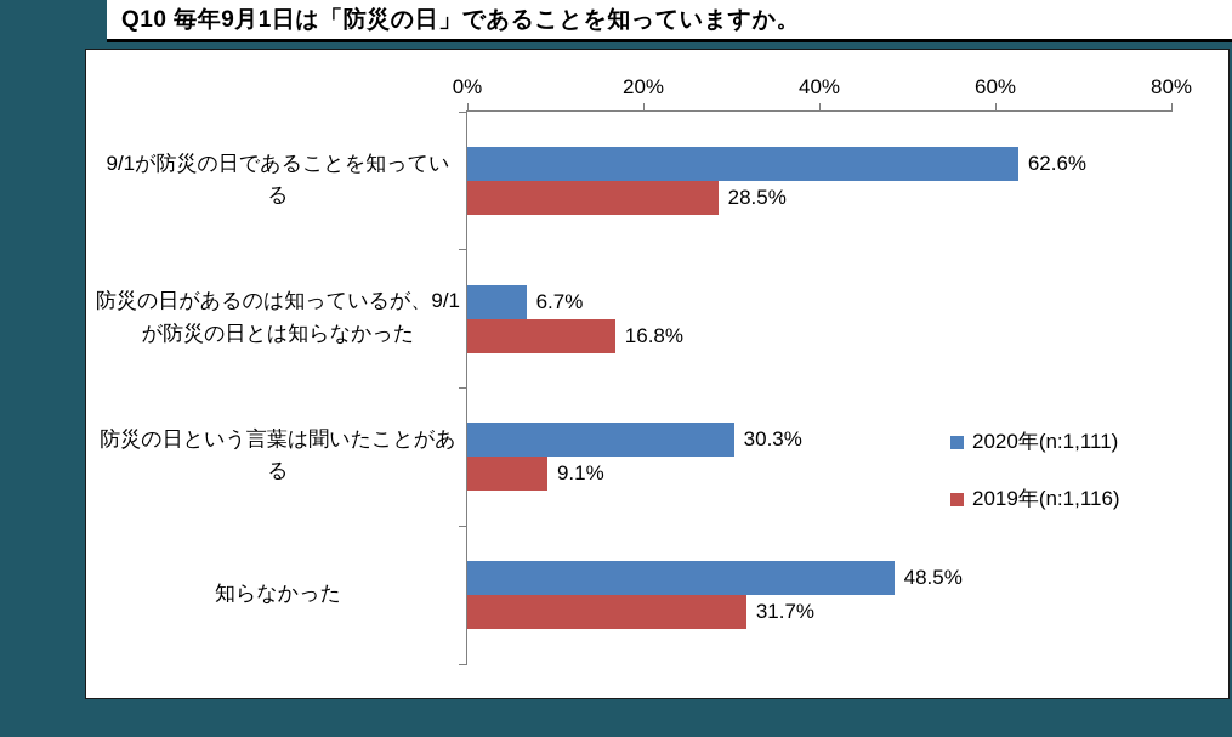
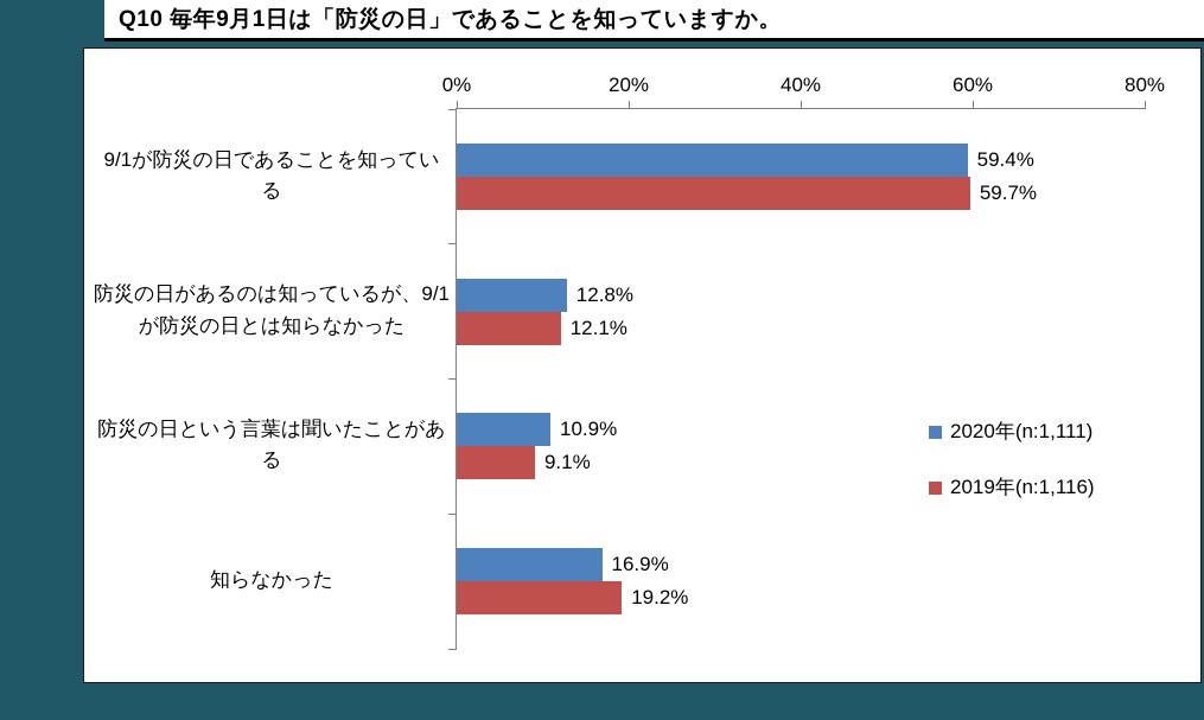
2020年(n:1,111)/9/1が防災の日であることを知っている: 62.6% -> 59.4%
2019年(n:1,116)/9/1が防災の日であることを知っている: 28.5% -> 59.7%
2020年(n:1,111)/防災の日があるのは知っているが、9/1が防災の日とは知らなかった: 6.7% -> 12.8%
2019年(n:1,116)/防災の日があるのは知っているが、9/1が防災の日とは知らなかった: 16.8% -> 12.1%
2020年(n:1,111)/防災の日という言葉は聞いたことがある: 30.3% -> 10.9%
2020年(n:1,111)/知らなかった: 48.5% -> 16.9%
2019年(n:1,116)/知らなかった: 31.7% -> 19.2%
